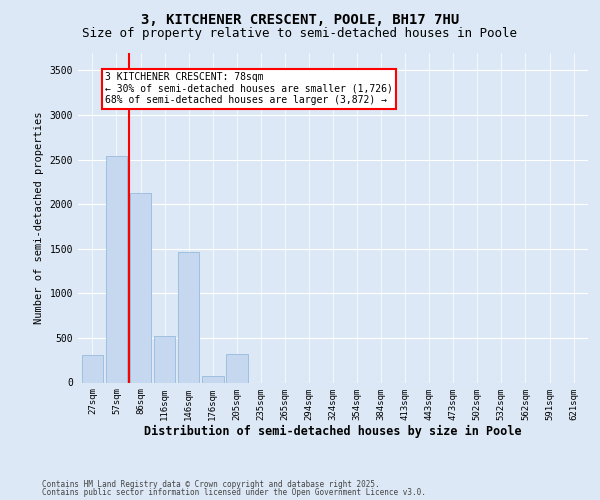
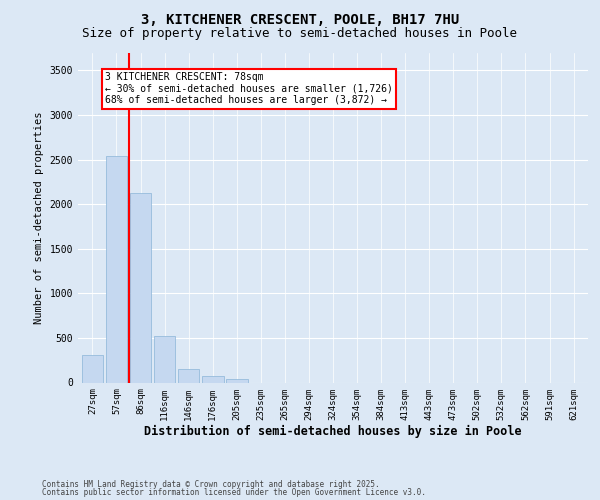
146sqm: 1460 -> 150
205sqm: 320 -> 40
